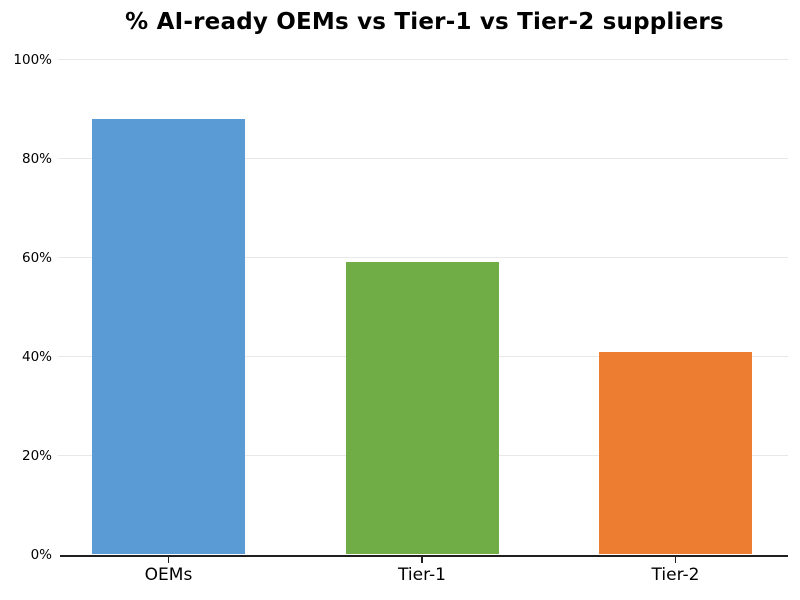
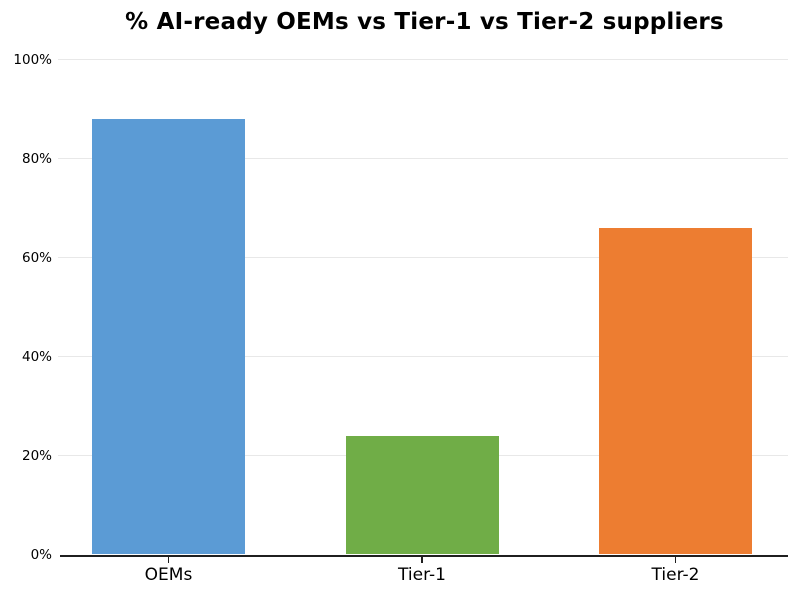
Tier-1: 59% -> 24%
Tier-2: 41% -> 66%
